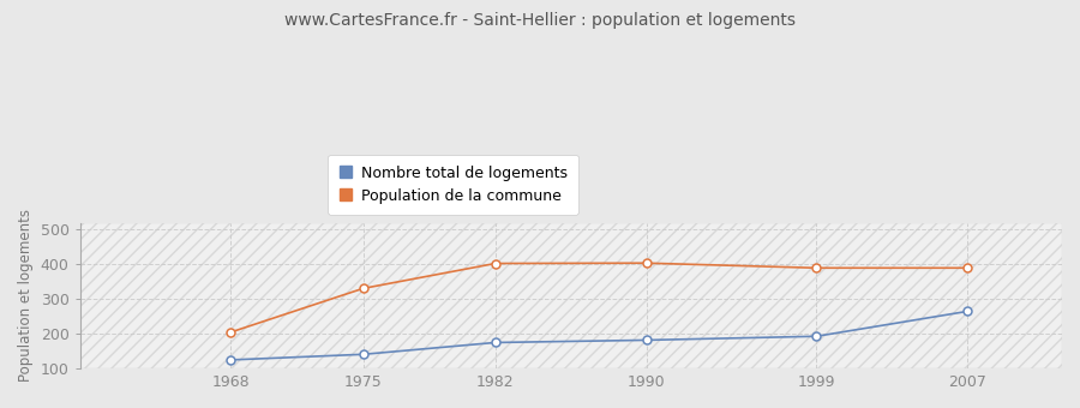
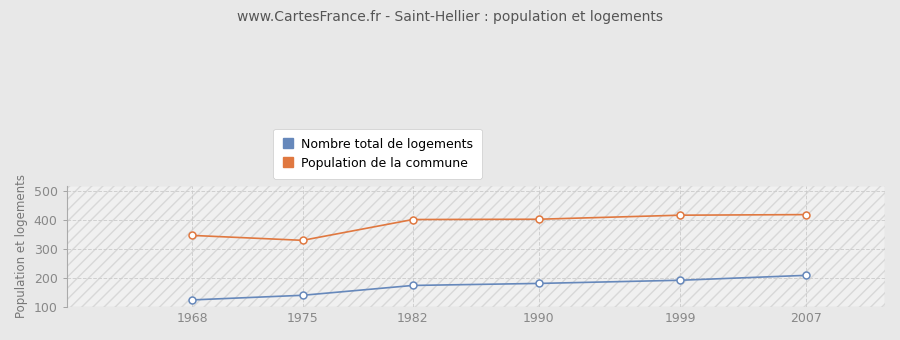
Population de la commune/1968: 205 -> 348
Population de la commune/1999: 390 -> 418
Nombre total de logements/2007: 265 -> 210
Population de la commune/2007: 390 -> 420
